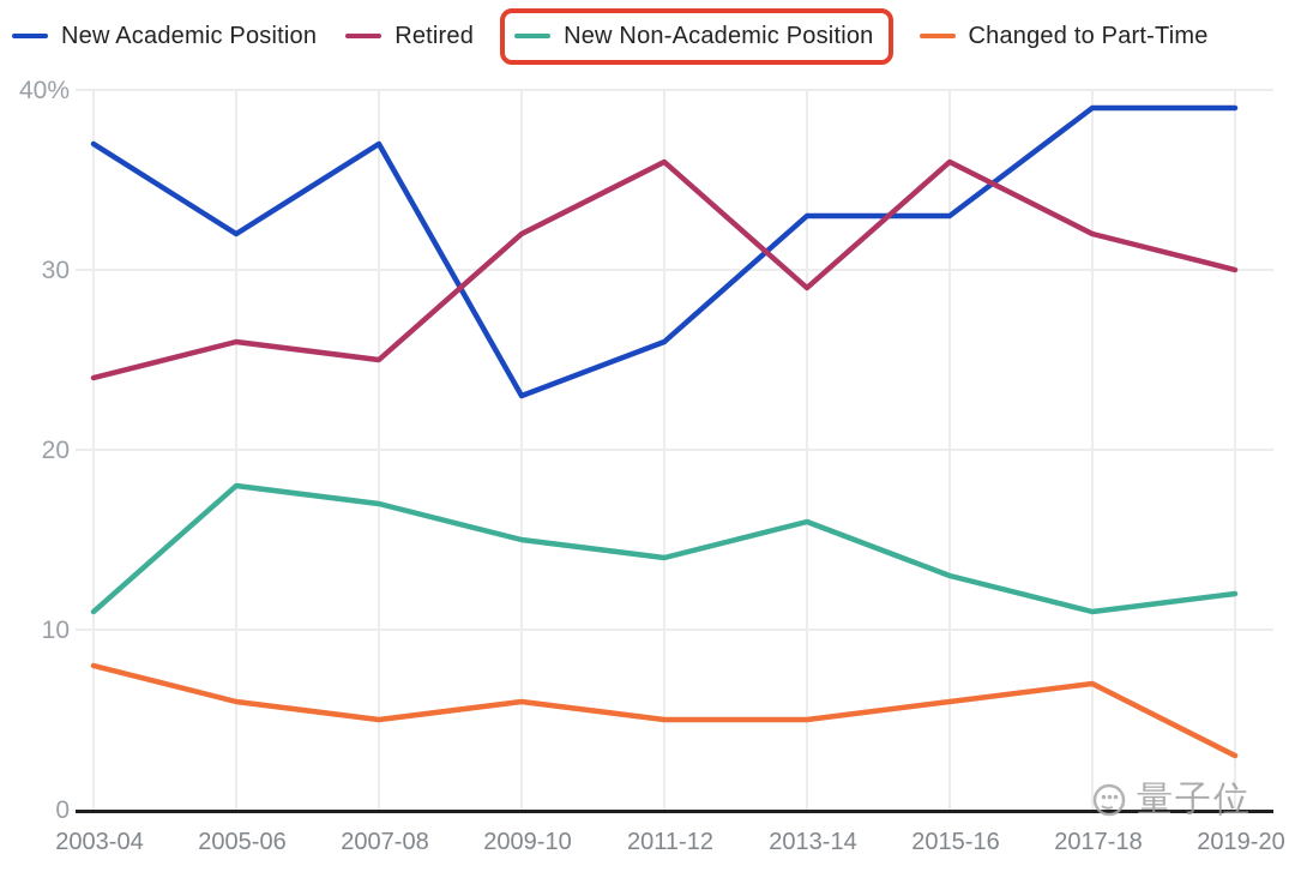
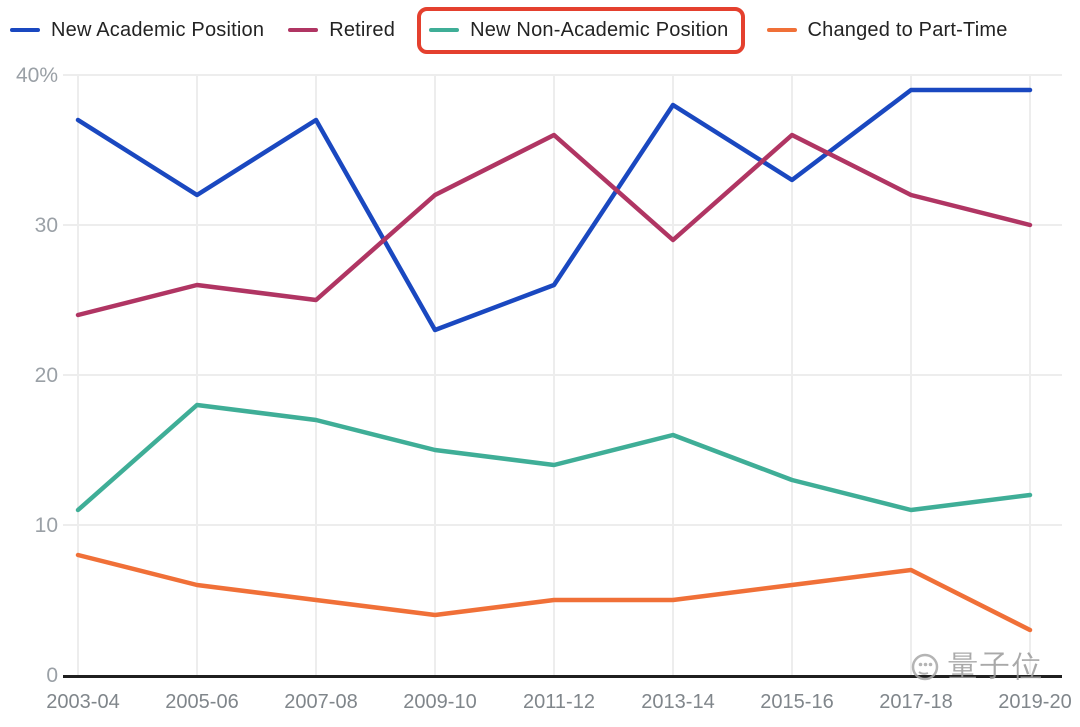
Changed to Part-Time/2009-10: 6% -> 4%
New Academic Position/2013-14: 33% -> 38%
